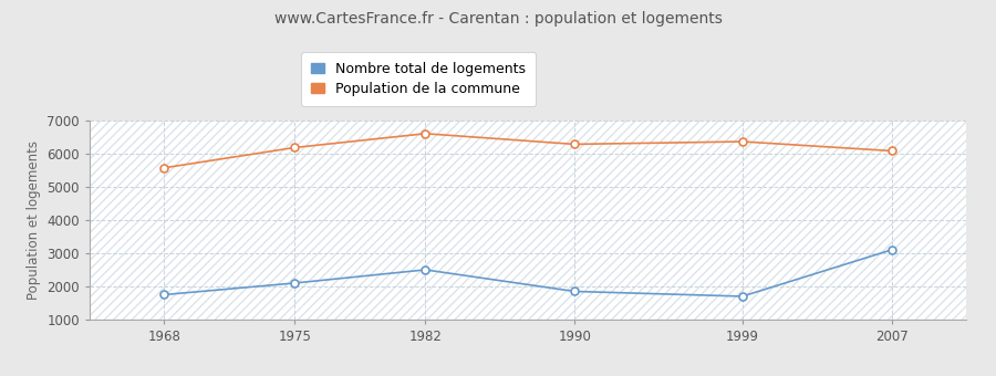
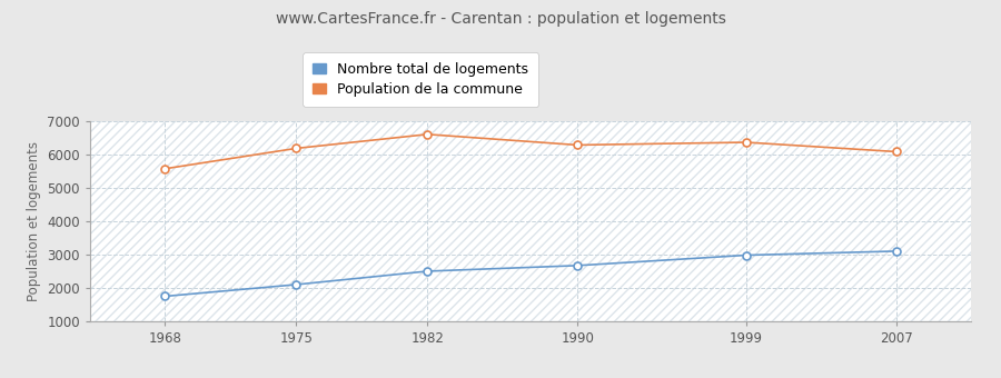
Nombre total de logements/1990: 1850 -> 2670
Nombre total de logements/1999: 1700 -> 2980
